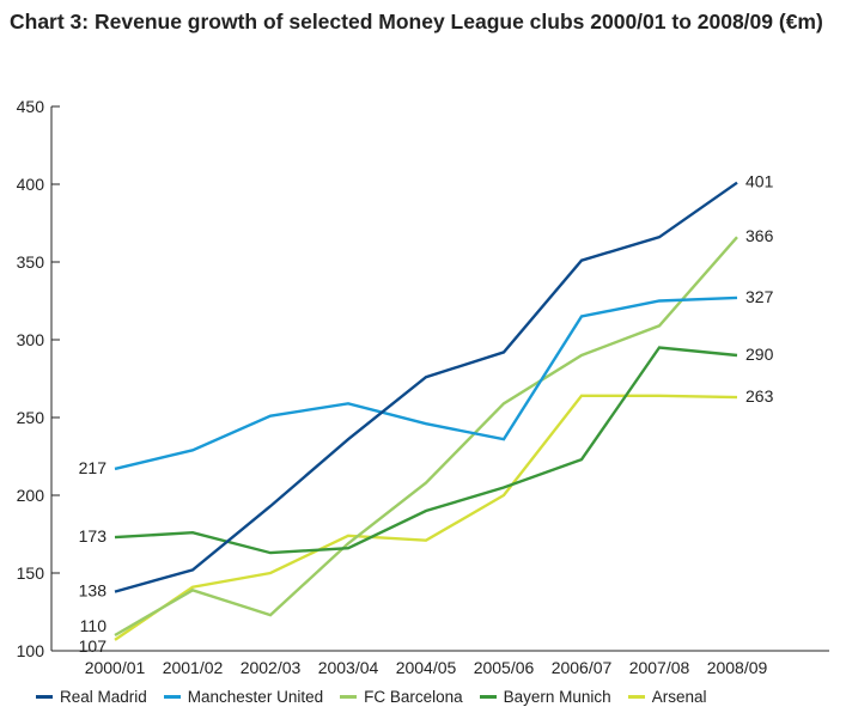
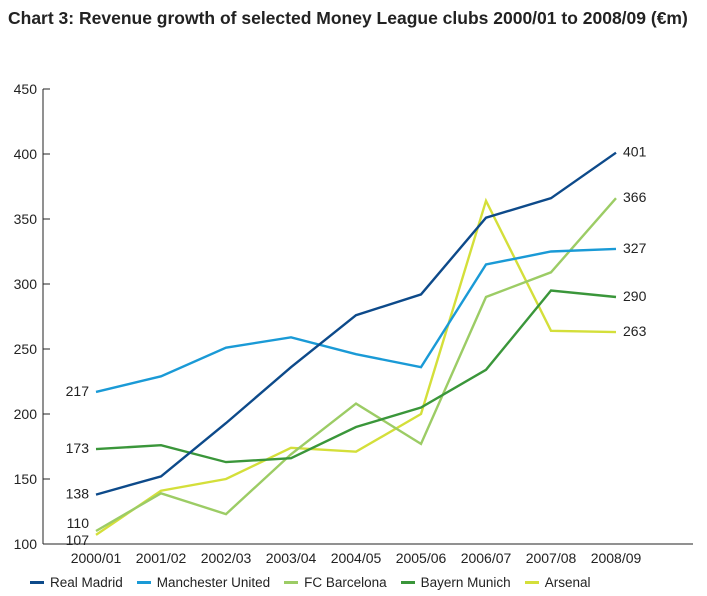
FC Barcelona/2005/06: 259 -> 177
Bayern Munich/2006/07: 223 -> 234
Arsenal/2006/07: 264 -> 364
